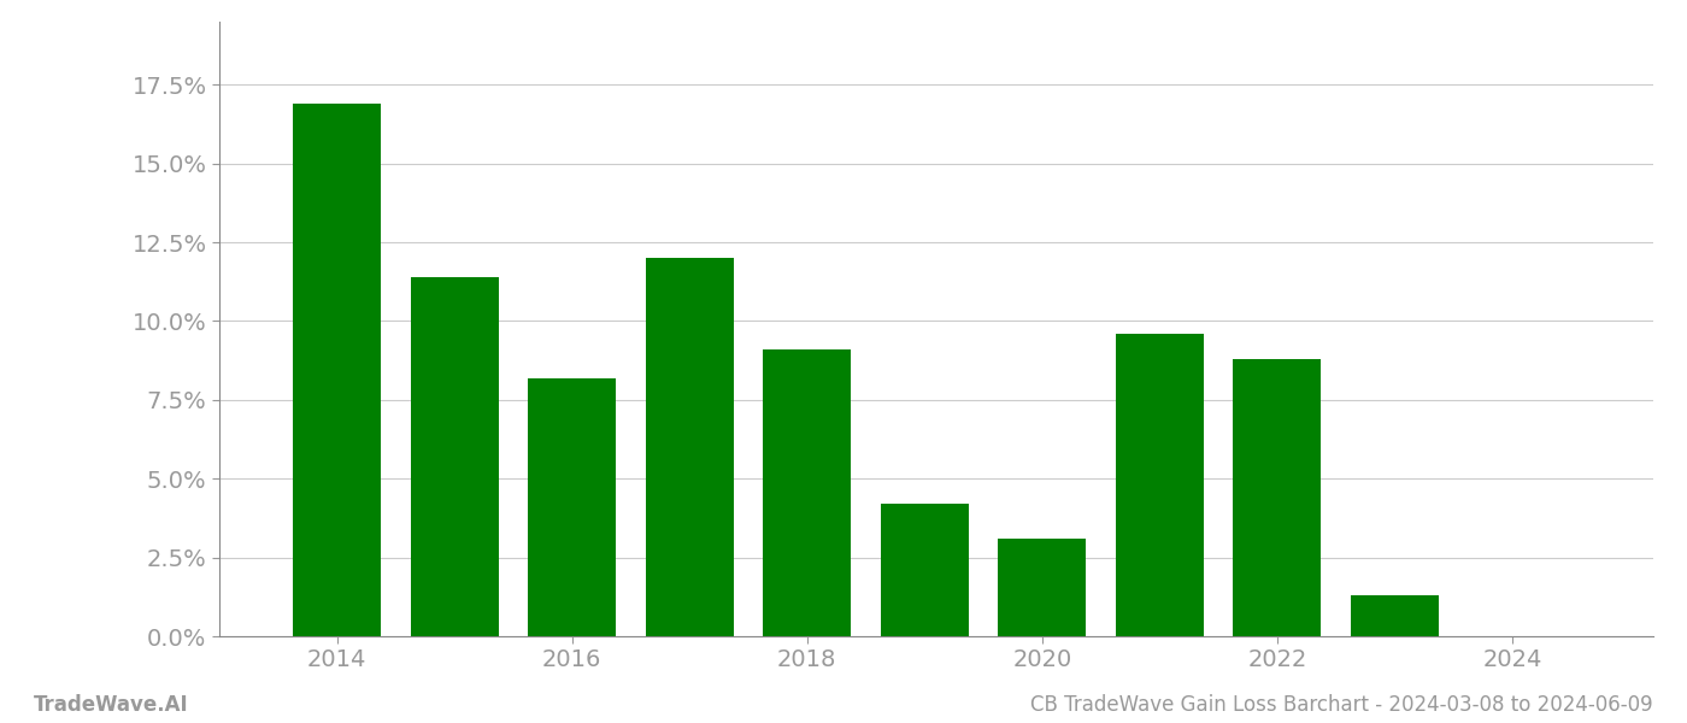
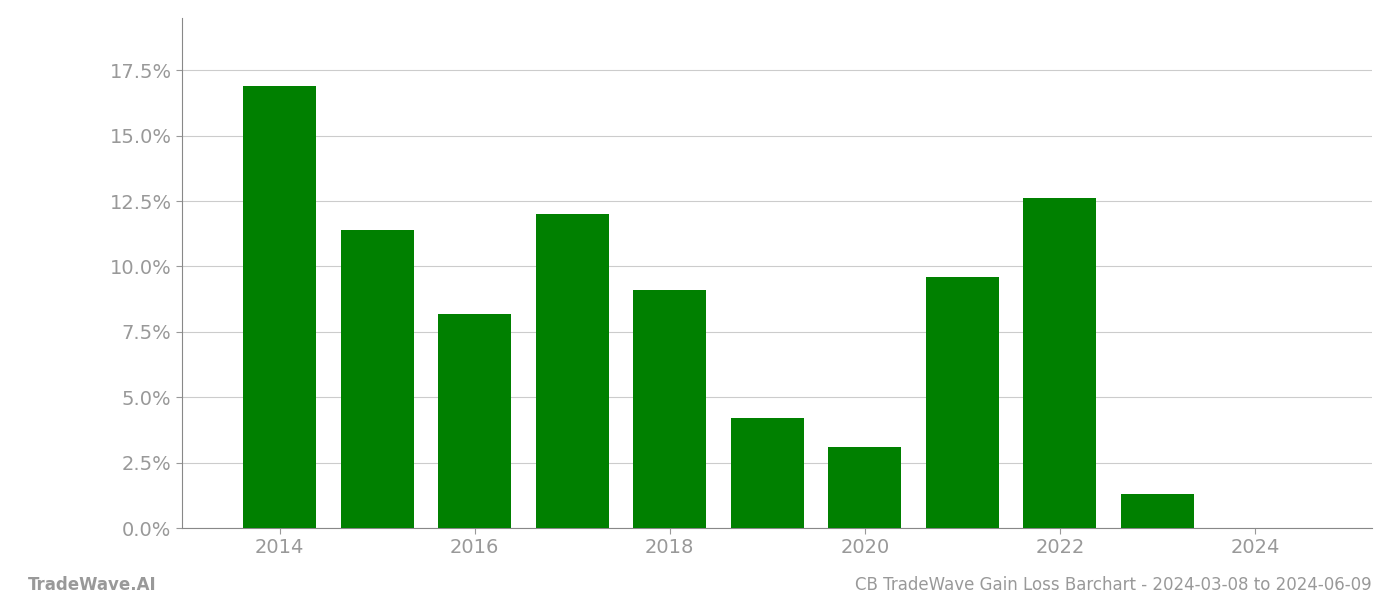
2022: 8.8% -> 12.6%
